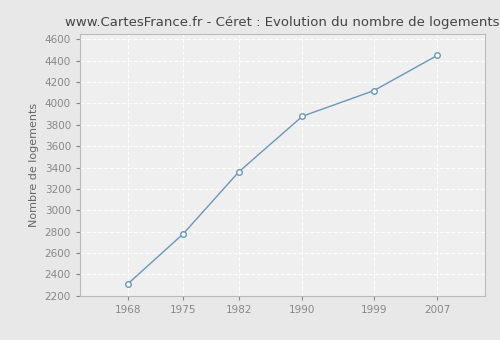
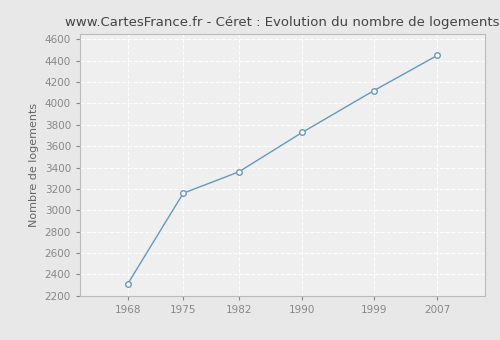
1975: 2780 -> 3160
1990: 3880 -> 3730
